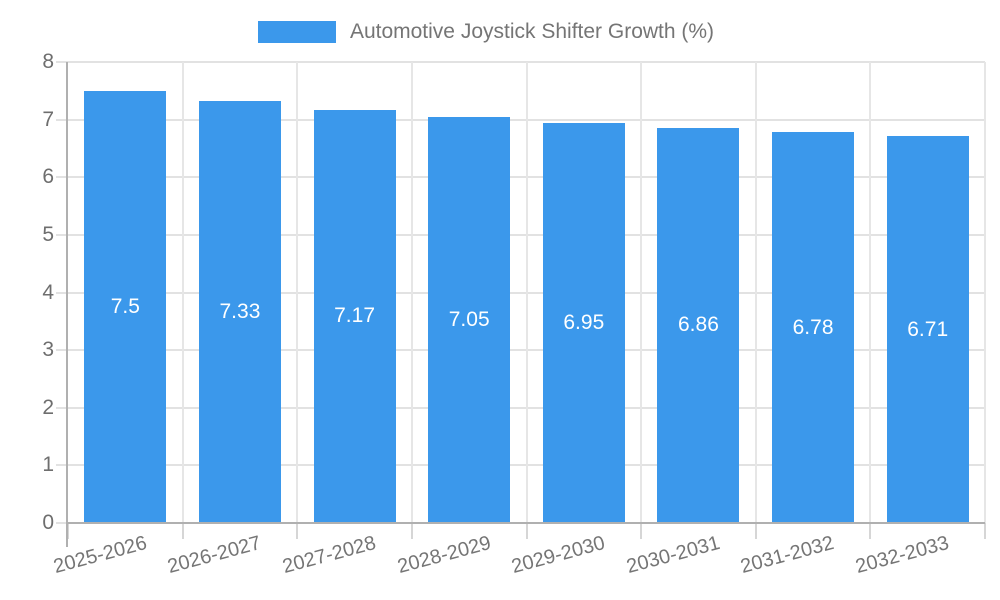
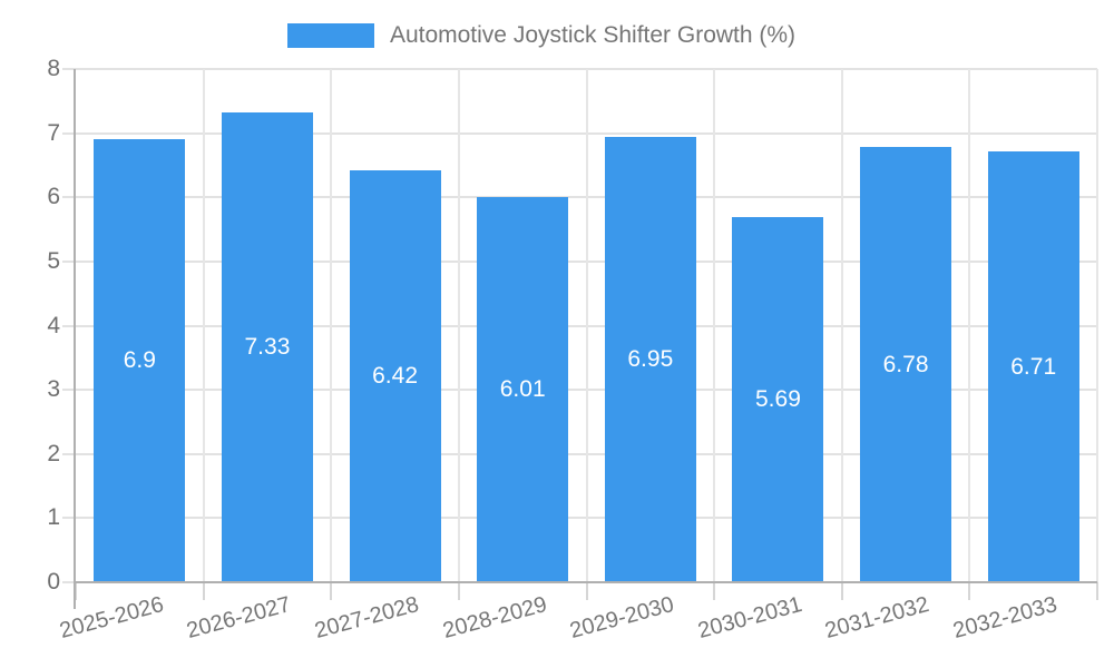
2025-2026: 7.5 -> 6.9
2027-2028: 7.17 -> 6.42
2028-2029: 7.05 -> 6.01
2030-2031: 6.86 -> 5.69
